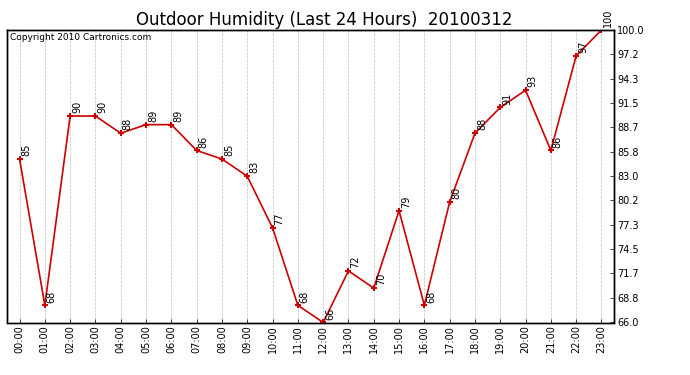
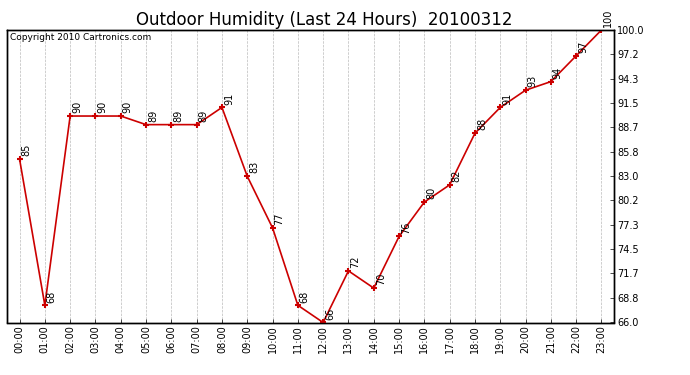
04:00: 88 -> 90
07:00: 86 -> 89
08:00: 85 -> 91
15:00: 79 -> 76
16:00: 68 -> 80
17:00: 80 -> 82
21:00: 86 -> 94
